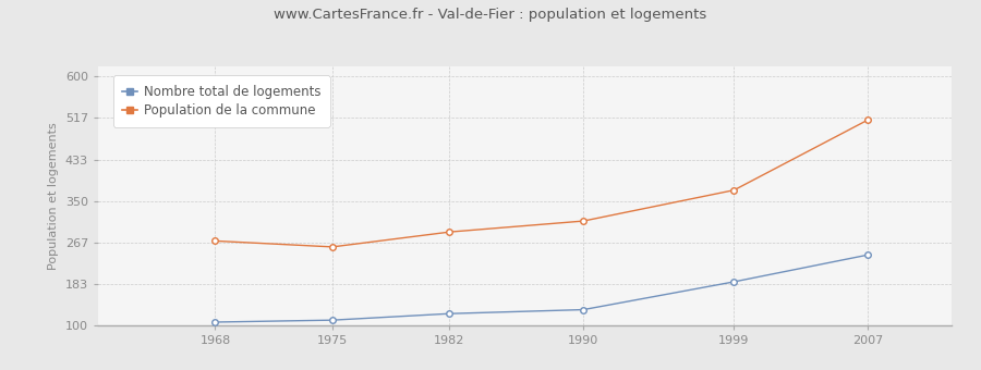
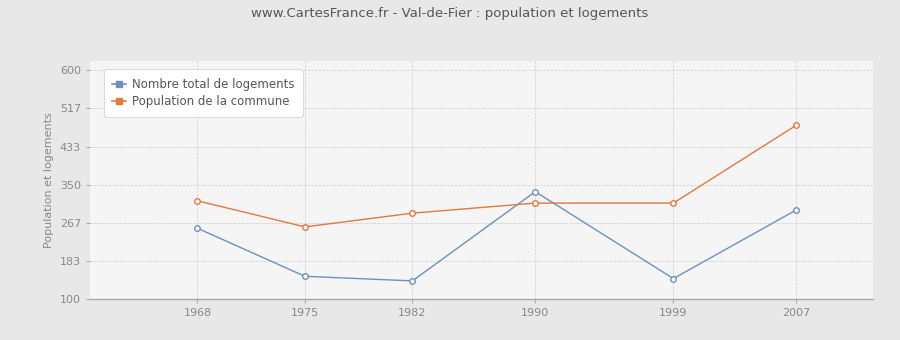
Nombre total de logements/1968: 107 -> 255
Population de la commune/1968: 270 -> 315
Nombre total de logements/1975: 111 -> 150
Nombre total de logements/1982: 124 -> 140
Nombre total de logements/1990: 132 -> 335
Nombre total de logements/1999: 188 -> 145
Population de la commune/1999: 372 -> 310
Nombre total de logements/2007: 242 -> 295
Population de la commune/2007: 513 -> 480
